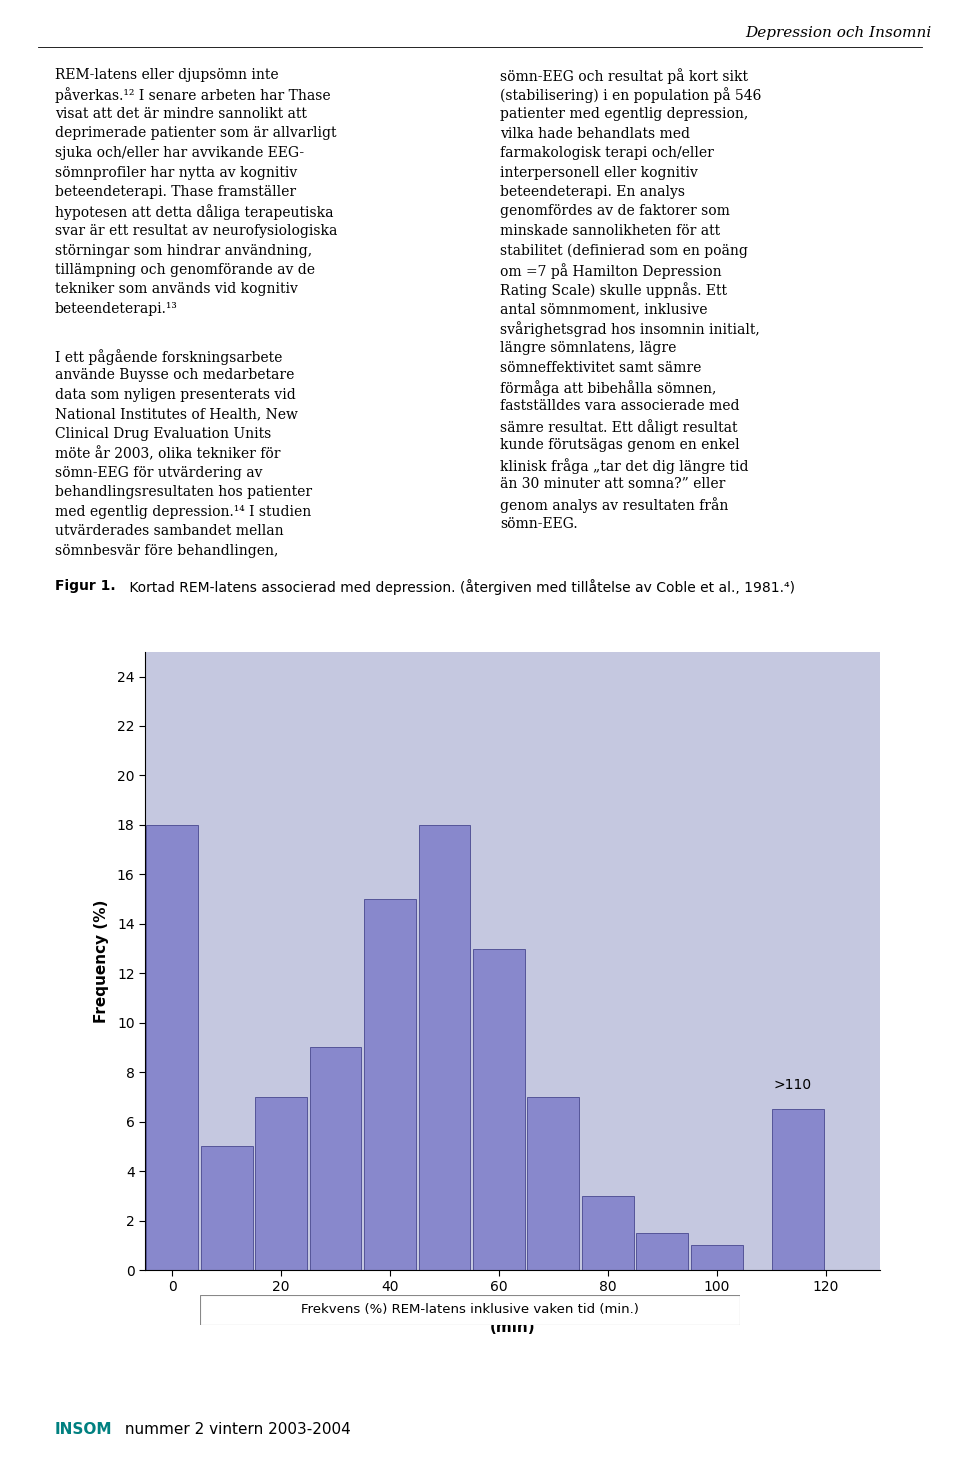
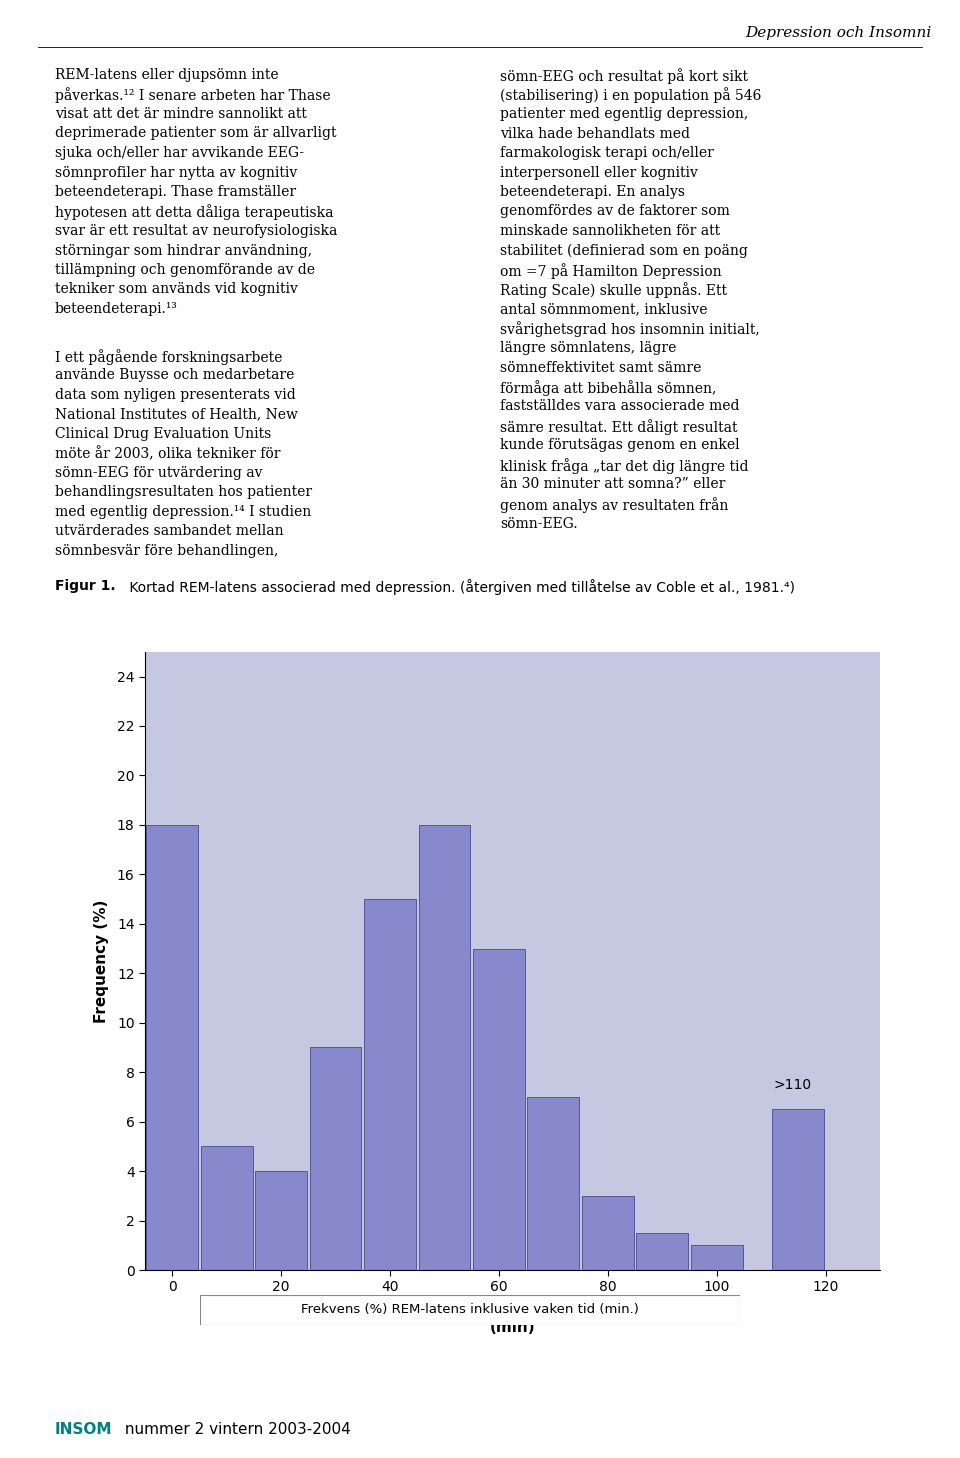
20: 7.0 -> 4.0
